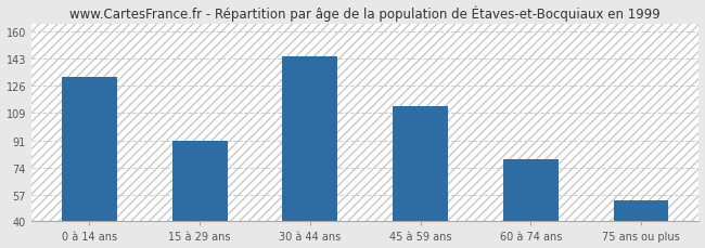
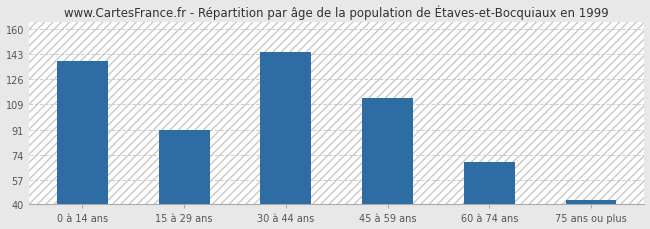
0 à 14 ans: 131 -> 138
60 à 74 ans: 79 -> 69
75 ans ou plus: 53 -> 43
